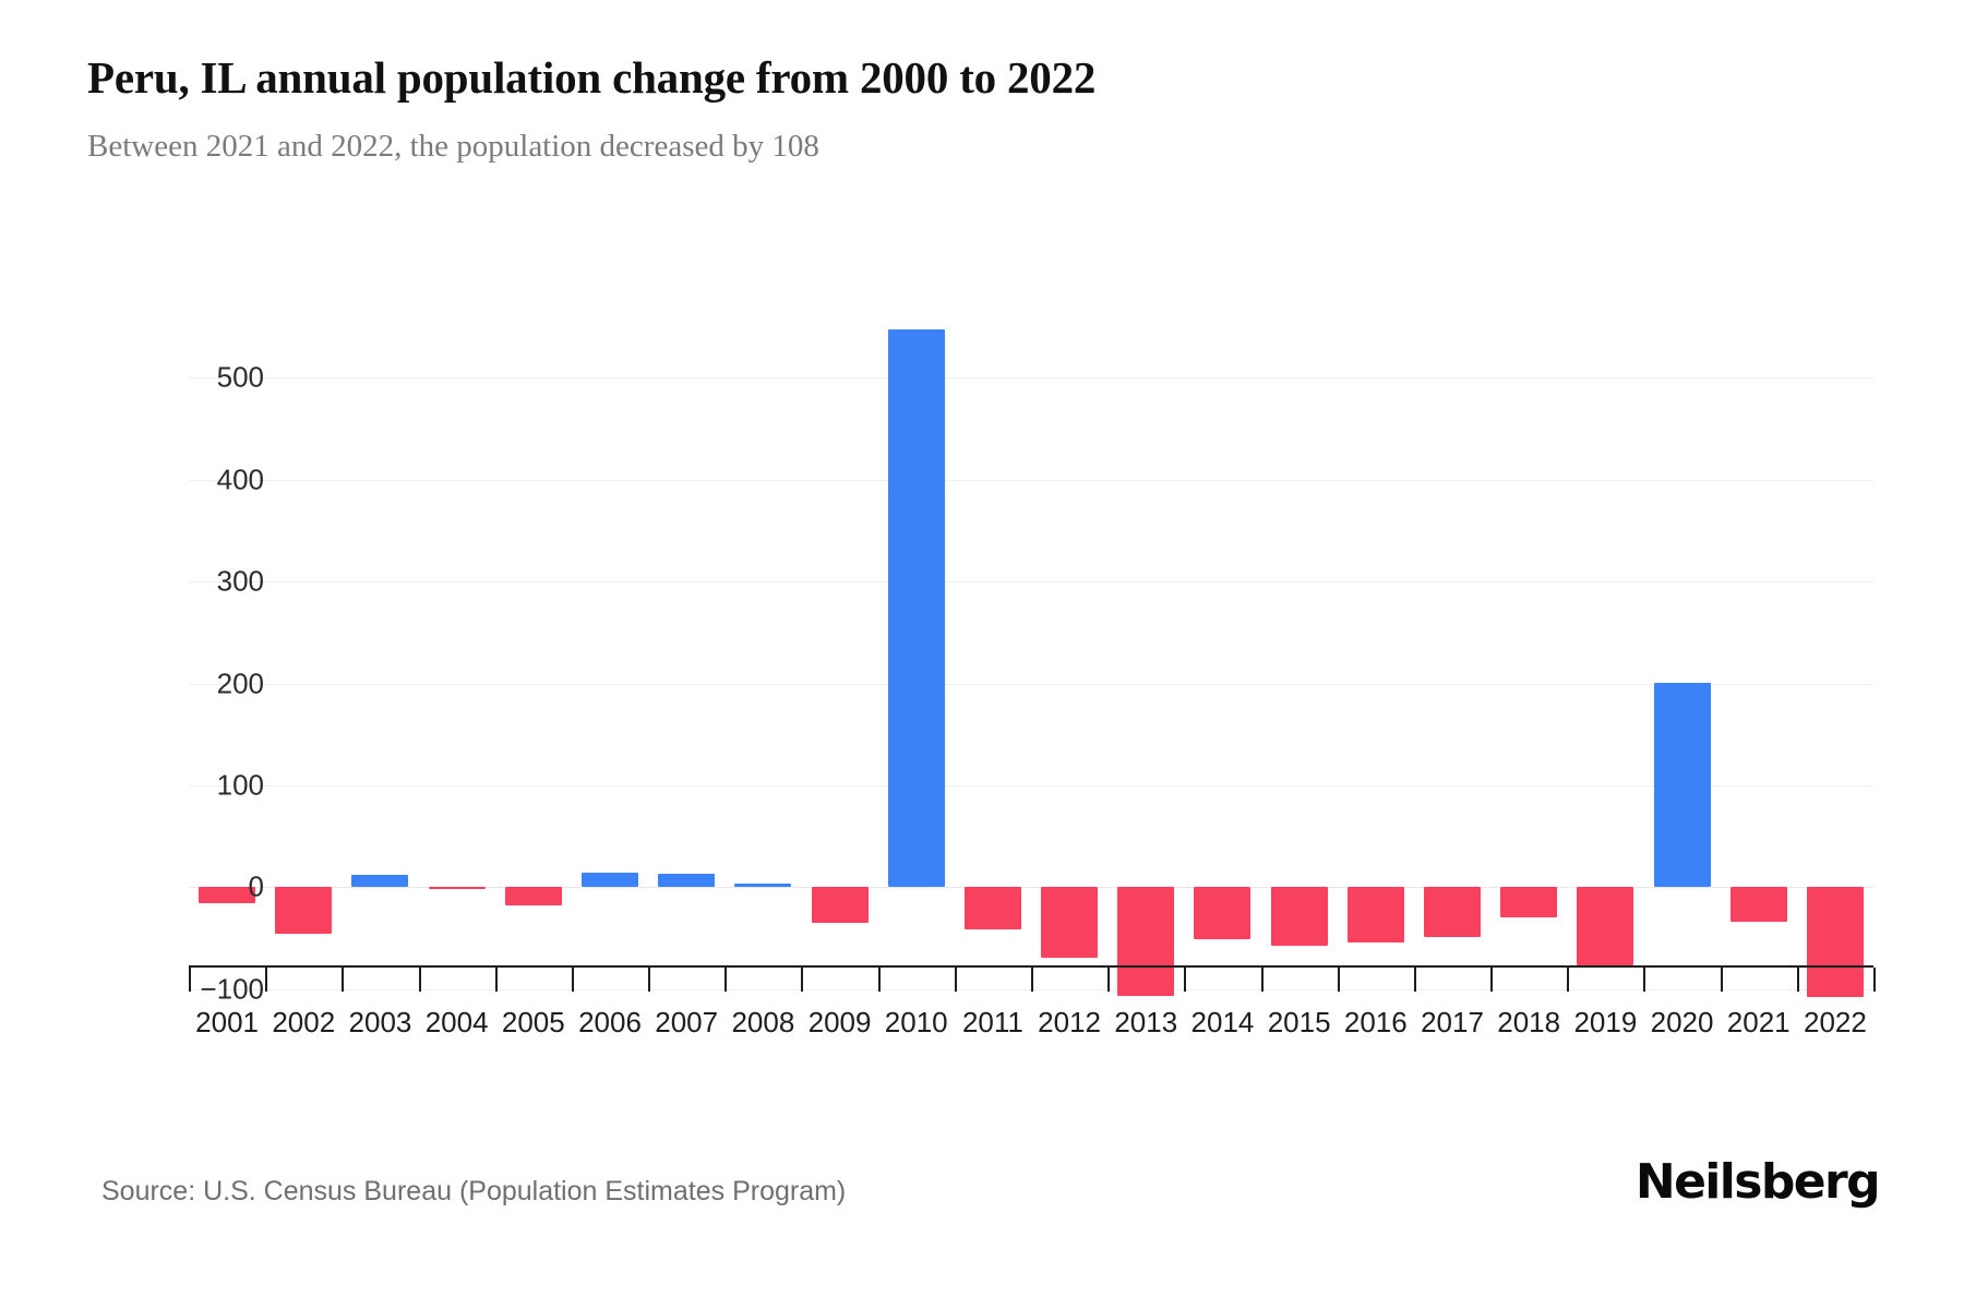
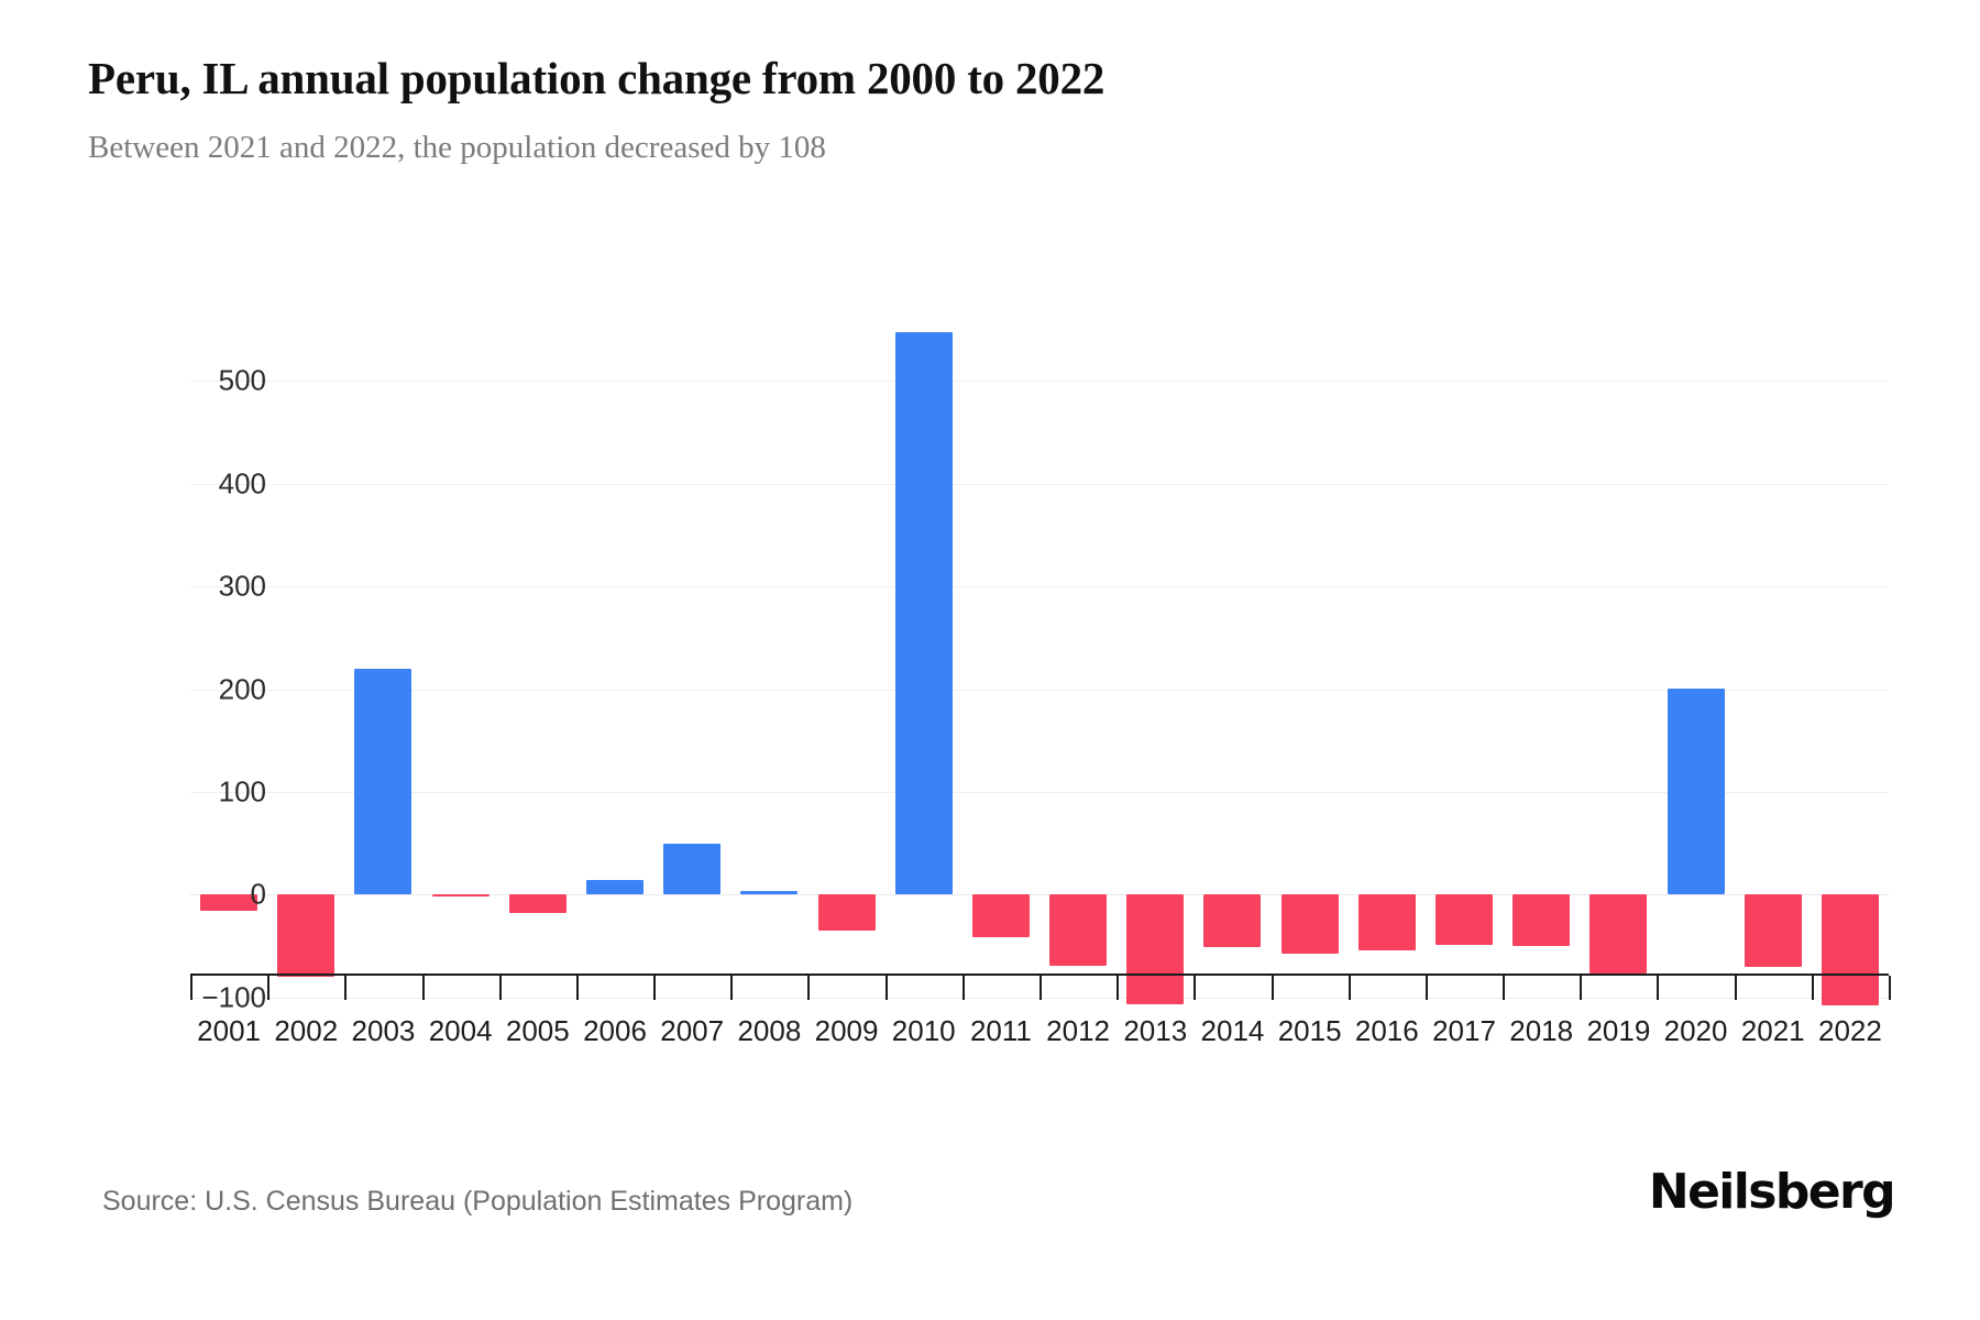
2002: -40 -> -80
2003: 10 -> 220
2007: 10 -> 50
2018: -30 -> -50
2021: -30 -> -70
